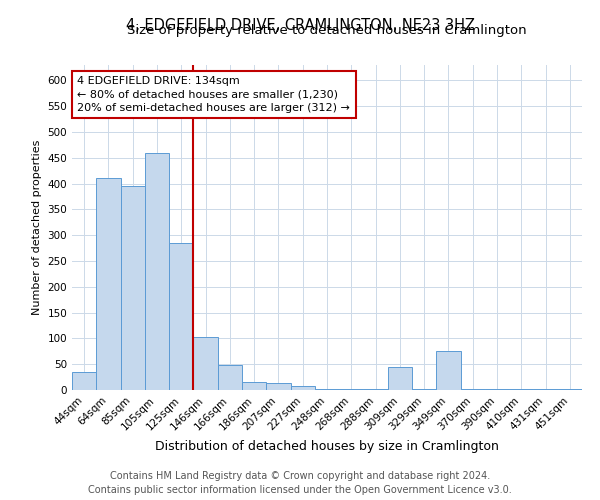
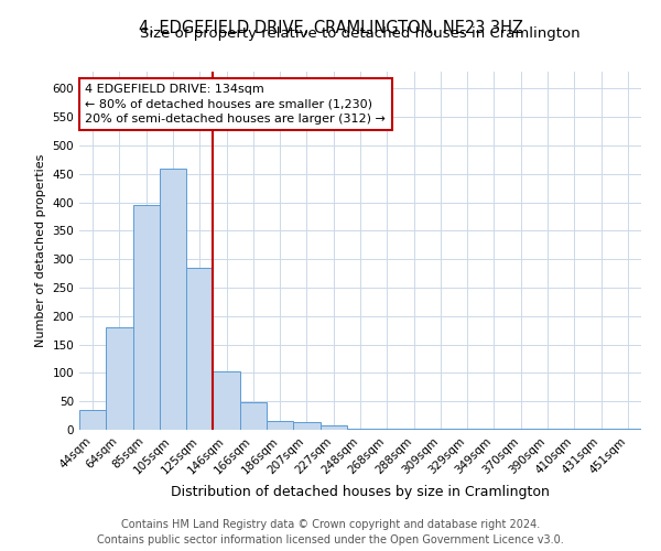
64sqm: 410 -> 180
309sqm: 44 -> 1
349sqm: 76 -> 1
